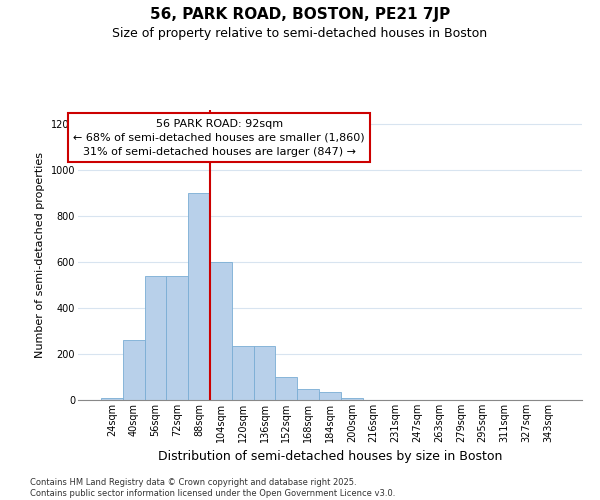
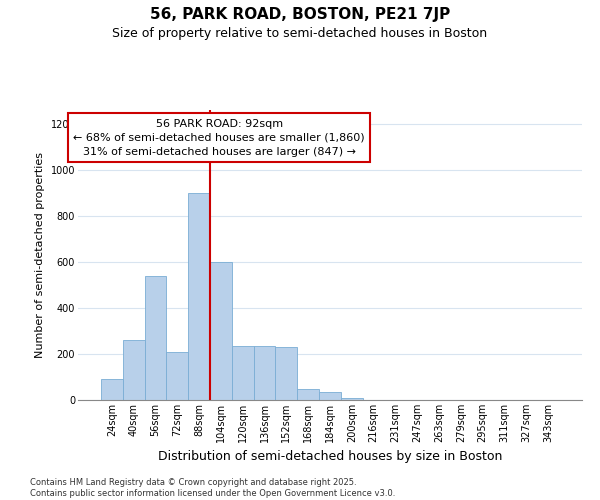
24sqm: 10 -> 90
72sqm: 540 -> 210
152sqm: 100 -> 230
